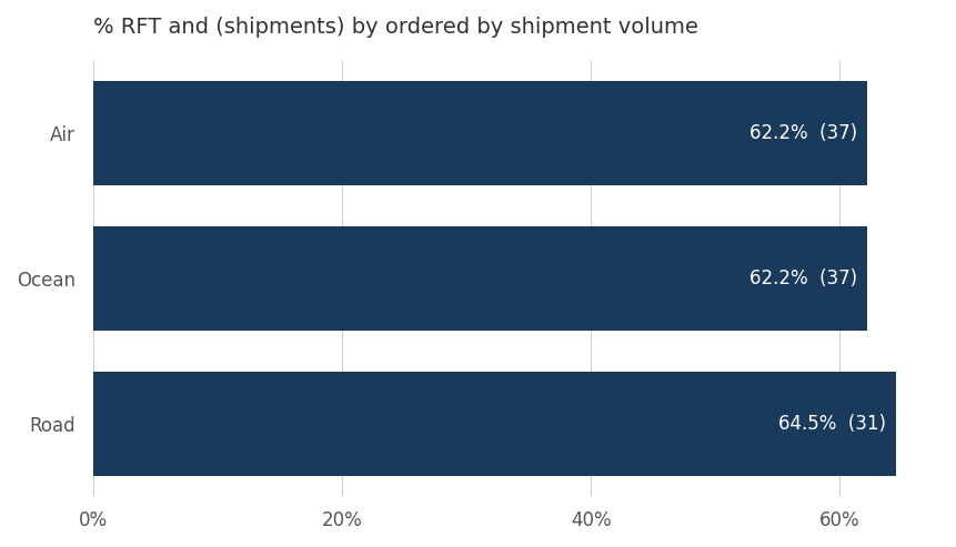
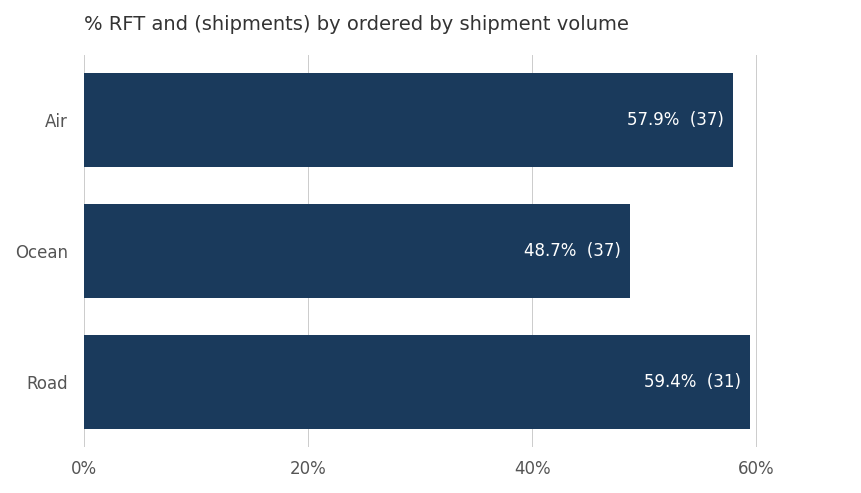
Air: 62.2% -> 57.9%
Ocean: 62.2% -> 48.7%
Road: 64.5% -> 59.4%
